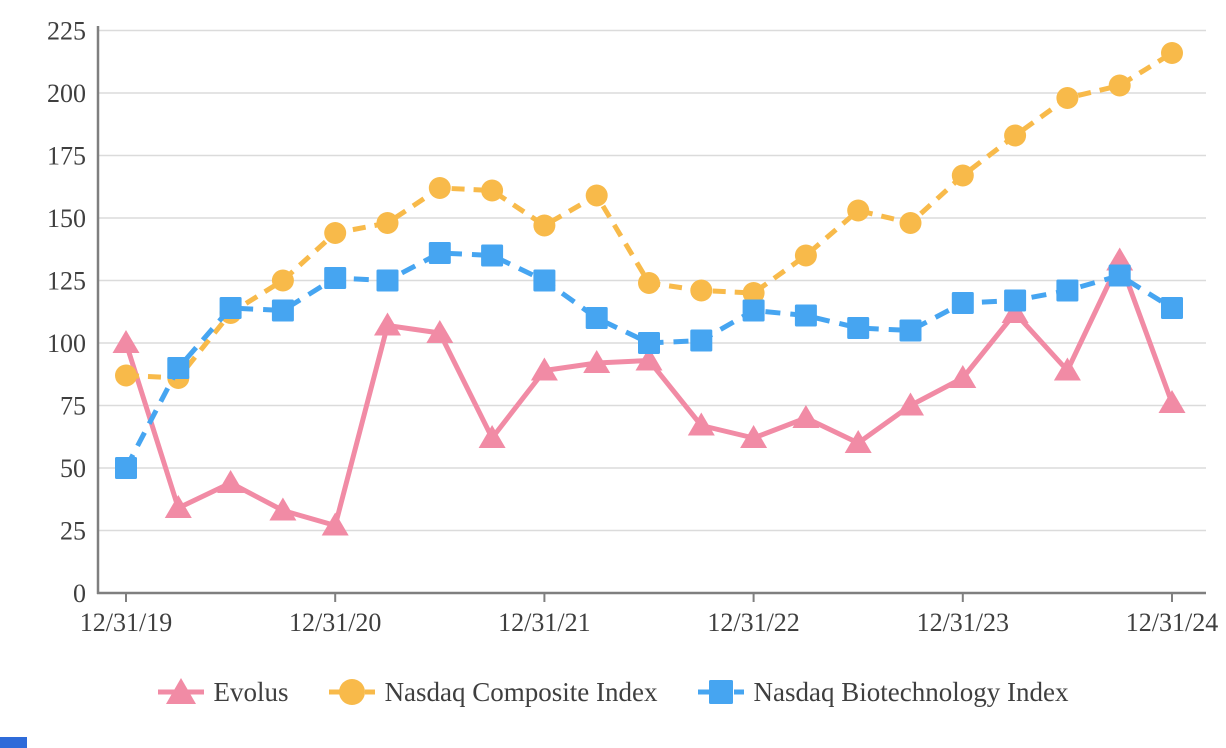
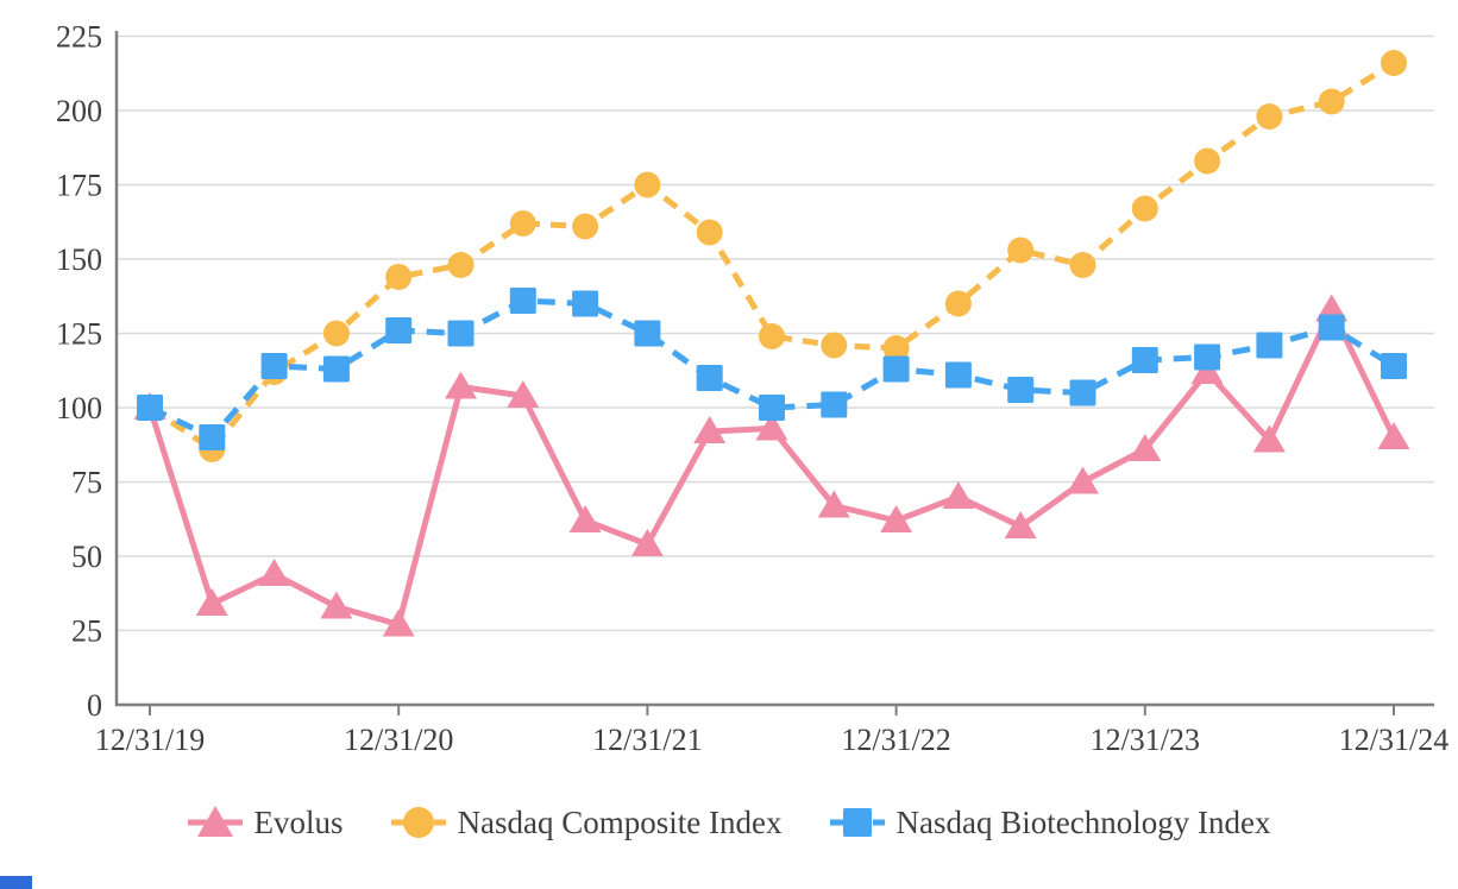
Nasdaq Composite Index/12/31/19: 87 -> 100
Nasdaq Biotechnology Index/12/31/19: 50 -> 100
Evolus/12/31/21: 89 -> 54
Nasdaq Composite Index/12/31/21: 147 -> 175
Evolus/12/31/24: 76 -> 90
